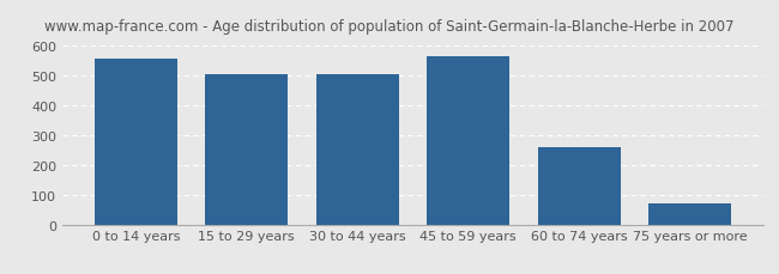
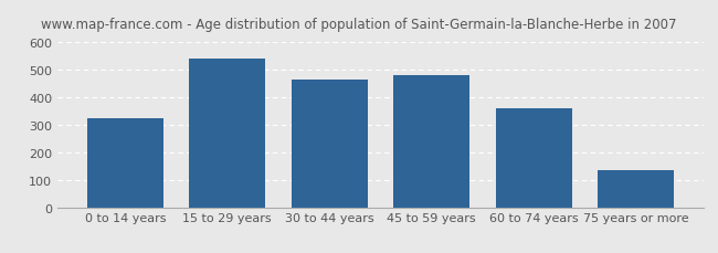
0 to 14 years: 558 -> 325
15 to 29 years: 504 -> 540
30 to 44 years: 504 -> 465
45 to 59 years: 566 -> 480
60 to 74 years: 260 -> 360
75 years or more: 70 -> 135
